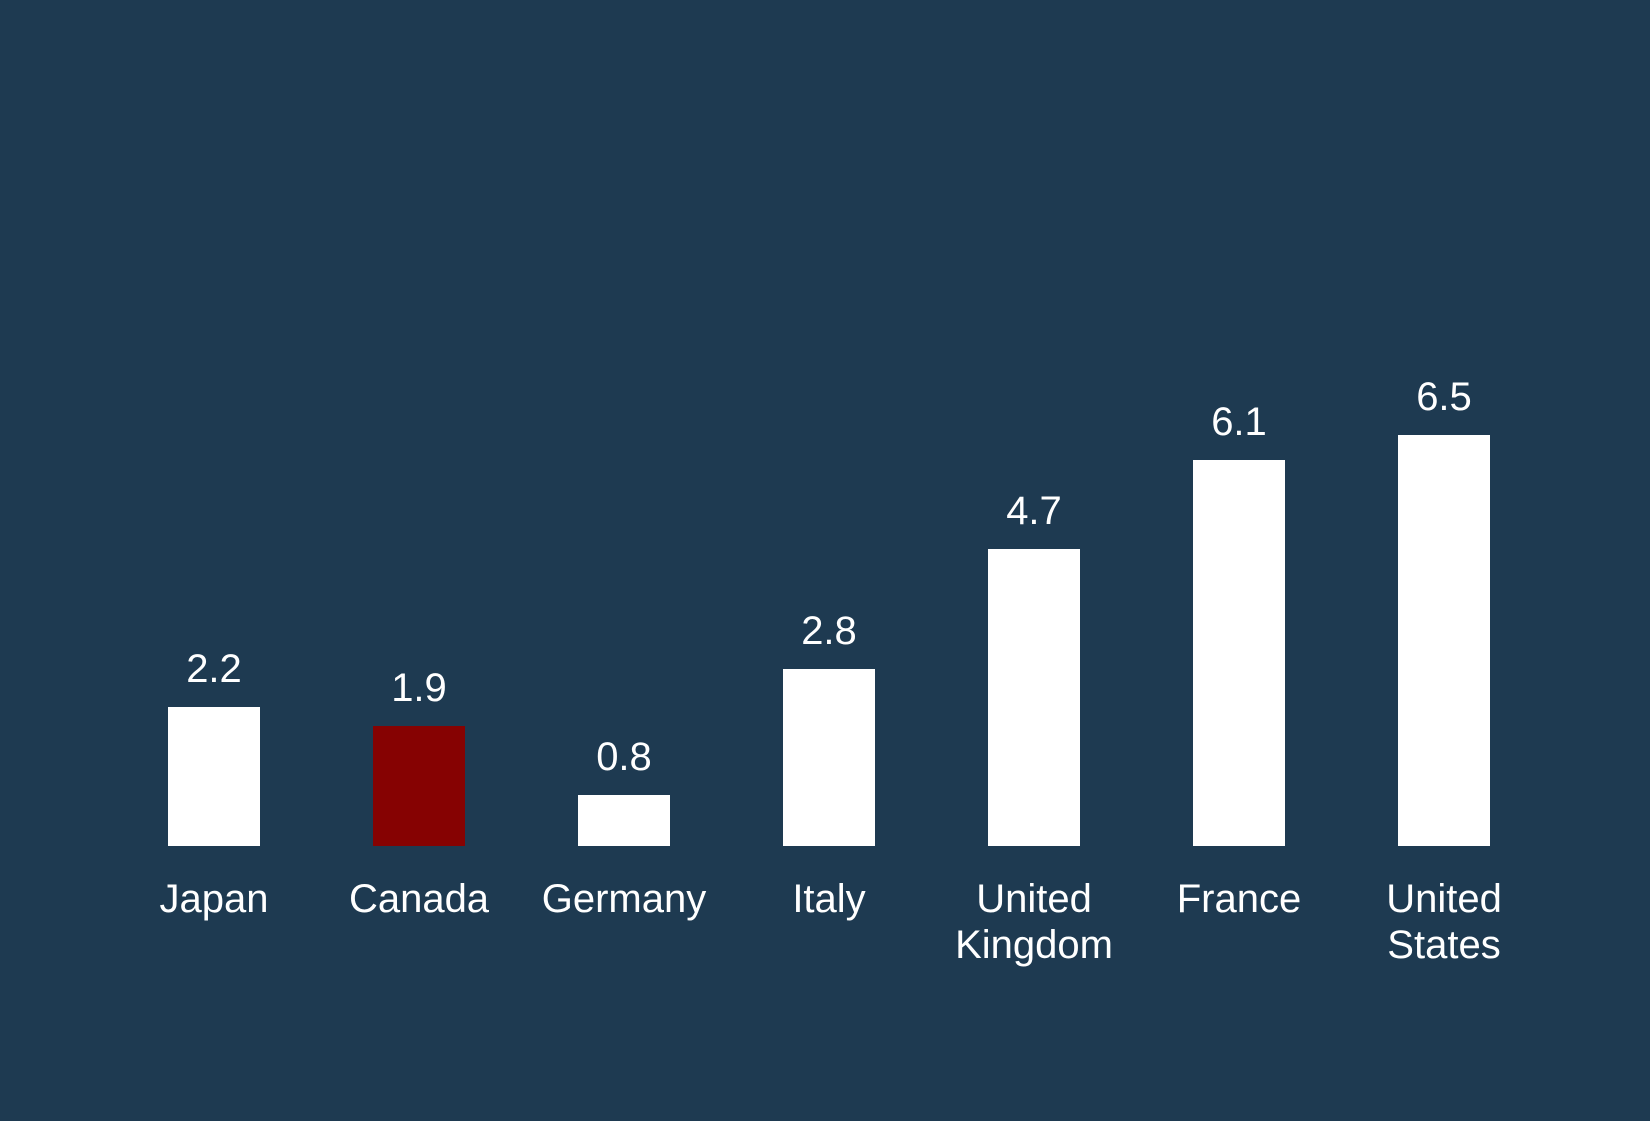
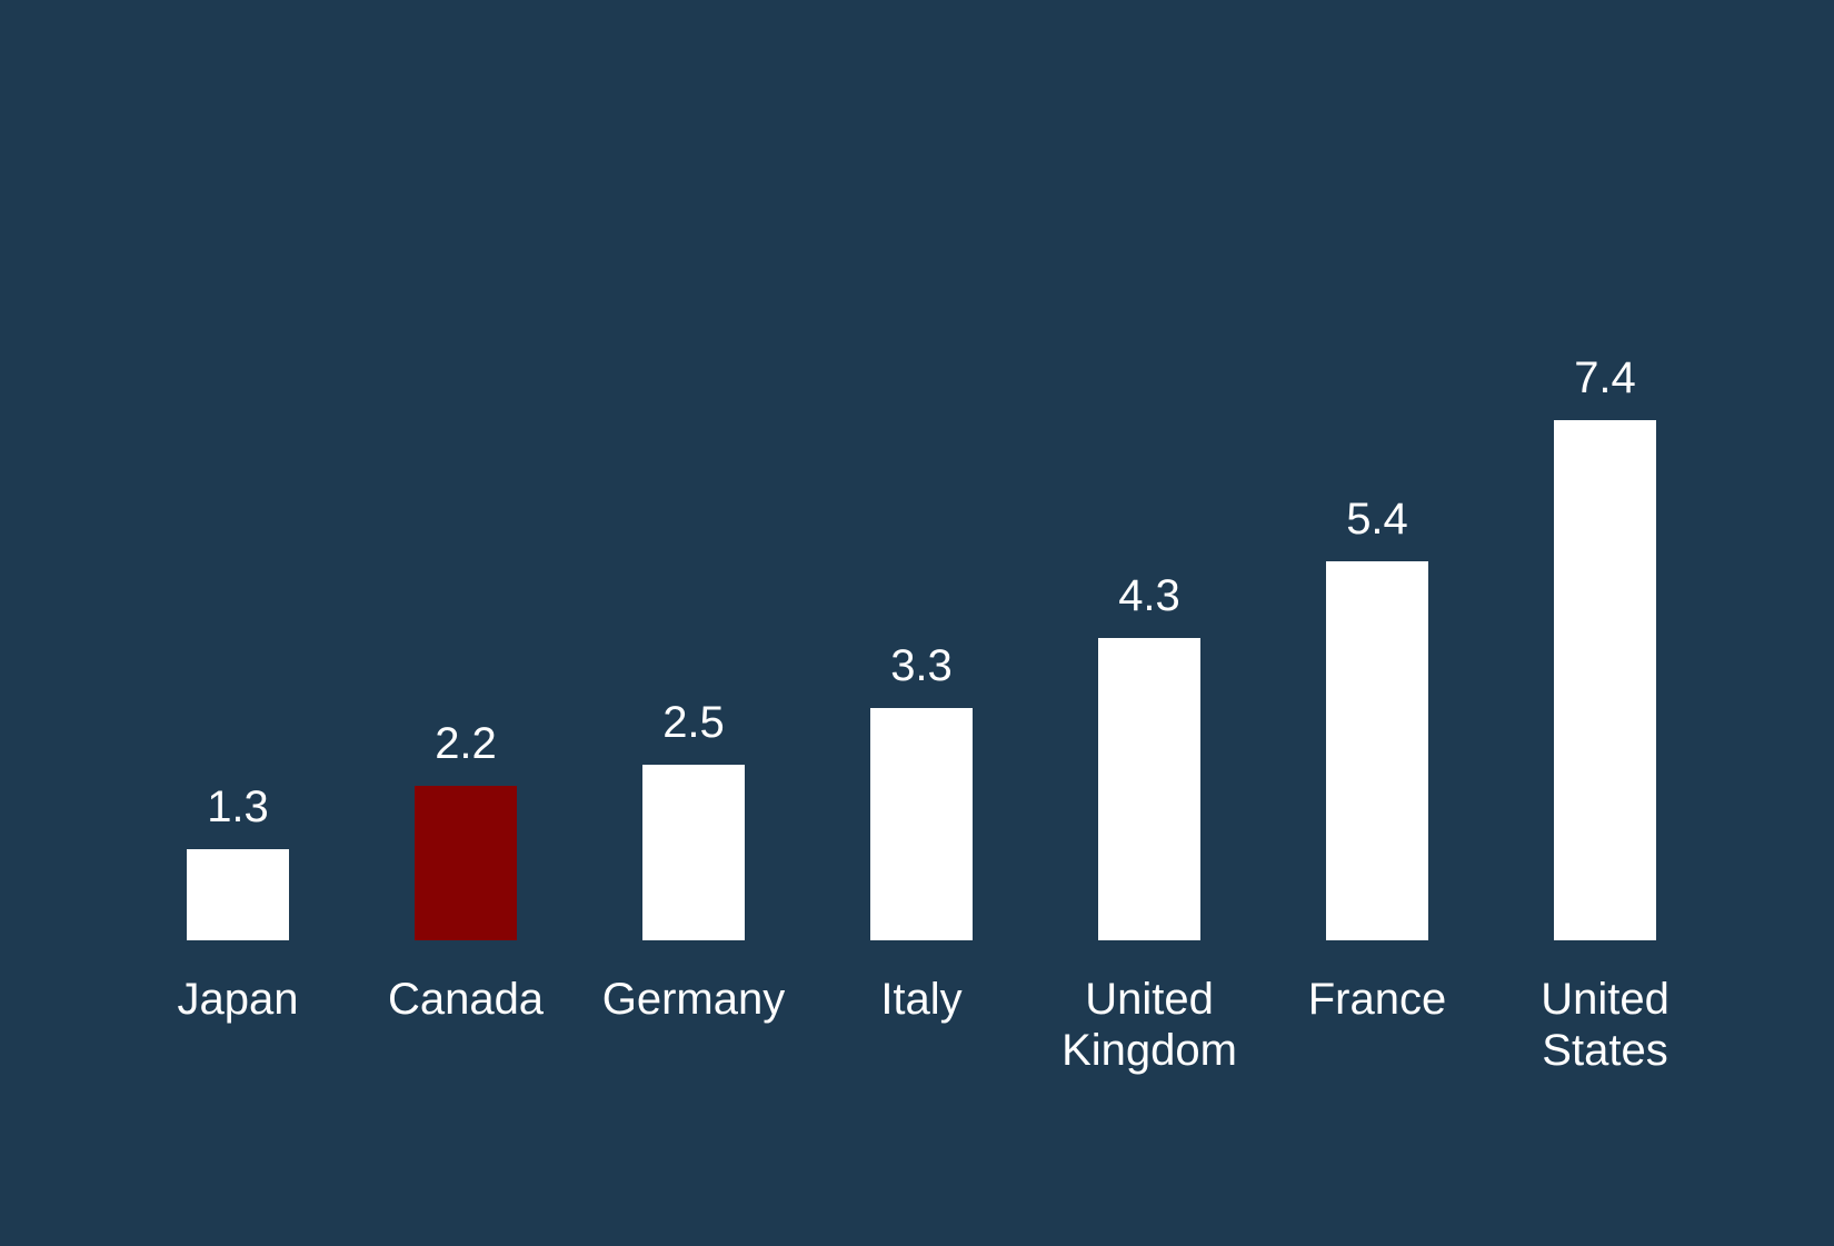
Japan: 2.2 -> 1.3
Canada: 1.9 -> 2.2
Germany: 0.8 -> 2.5
Italy: 2.8 -> 3.3
United Kingdom: 4.7 -> 4.3
France: 6.1 -> 5.4
United States: 6.5 -> 7.4
